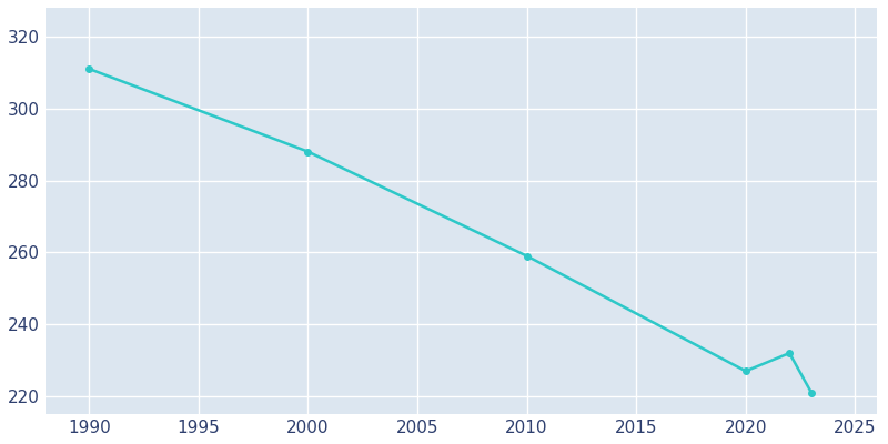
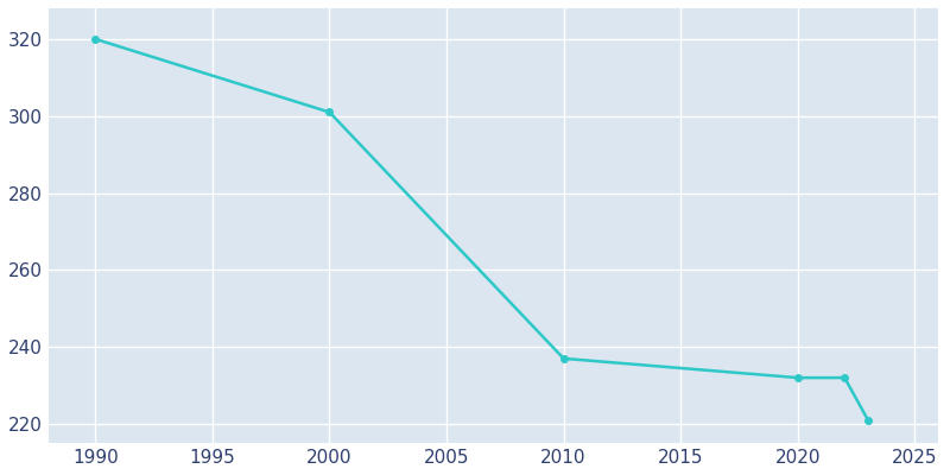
1990: 311 -> 320
2000: 288 -> 301
2010: 259 -> 237
2020: 227 -> 232
